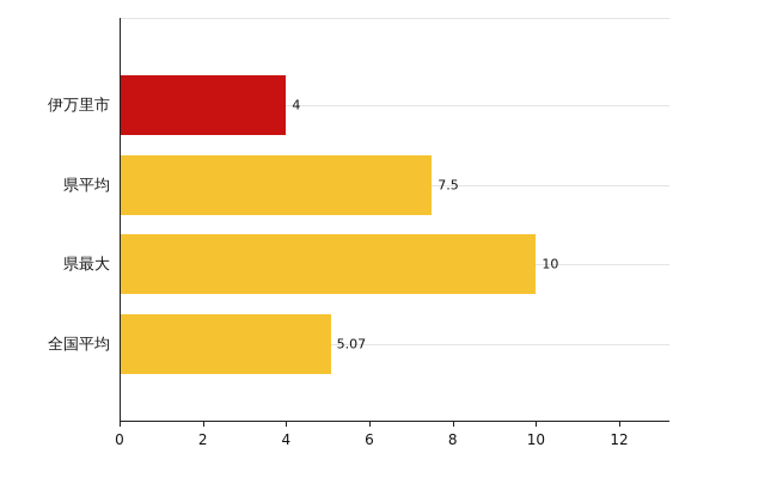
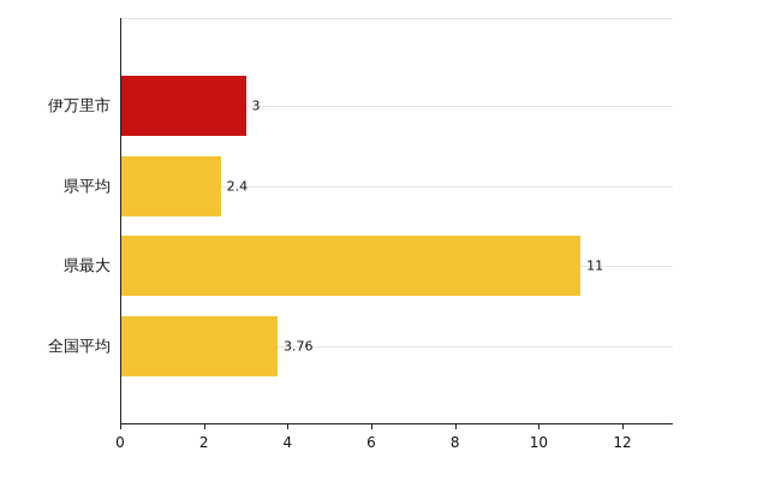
伊万里市: 4 -> 3
県平均: 7.5 -> 2.4
県最大: 10 -> 11
全国平均: 5.07 -> 3.76
